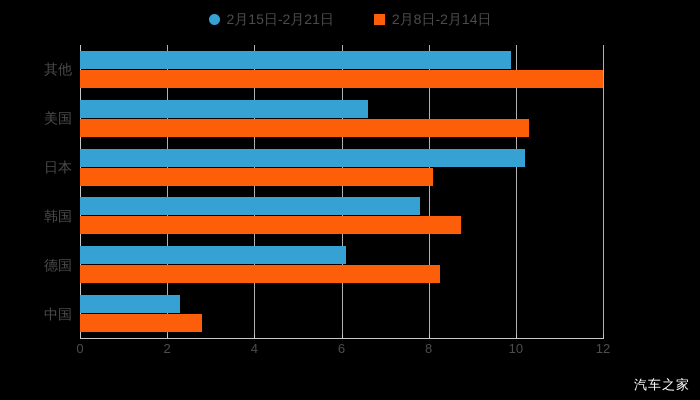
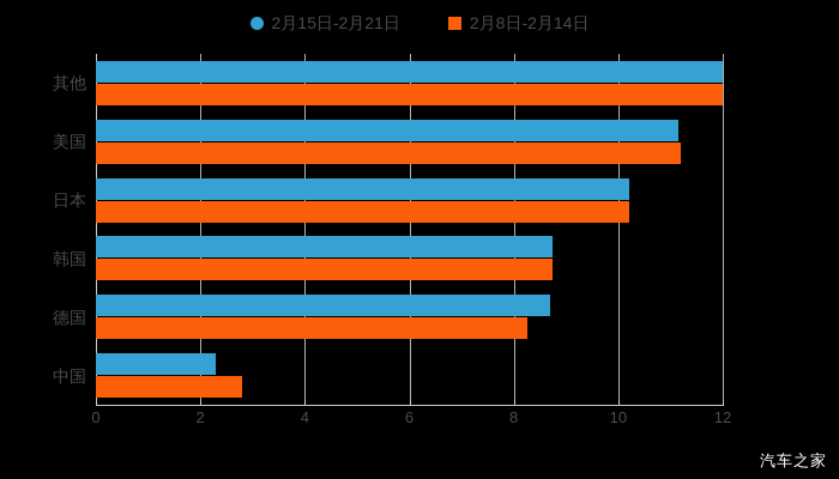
2月15日-2月21日/德国: 6.1 -> 8.7
2月15日-2月21日/韩国: 7.8 -> 8.8
2月8日-2月14日/日本: 8.1 -> 10.2
2月15日-2月21日/美国: 6.6 -> 11.2
2月8日-2月14日/美国: 10.3 -> 11.2
2月15日-2月21日/其他: 9.9 -> 12.0
